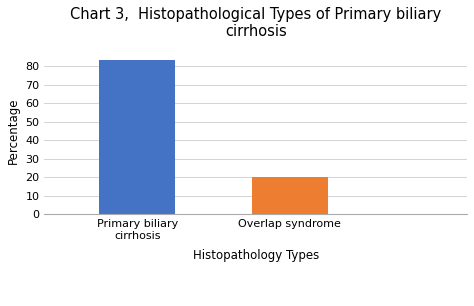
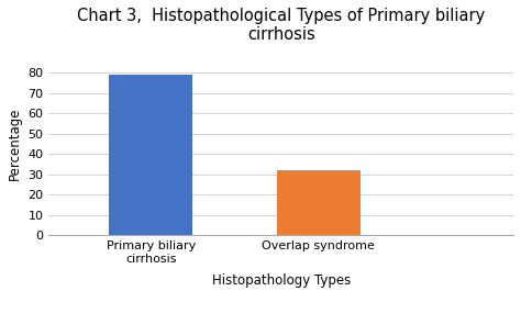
Primary biliary cirrhosis: 83 -> 79
Overlap syndrome: 20 -> 32
